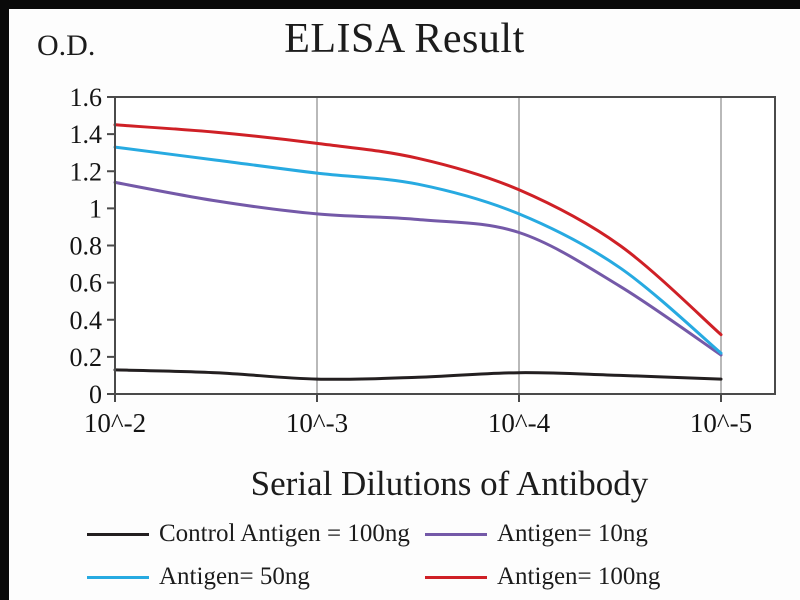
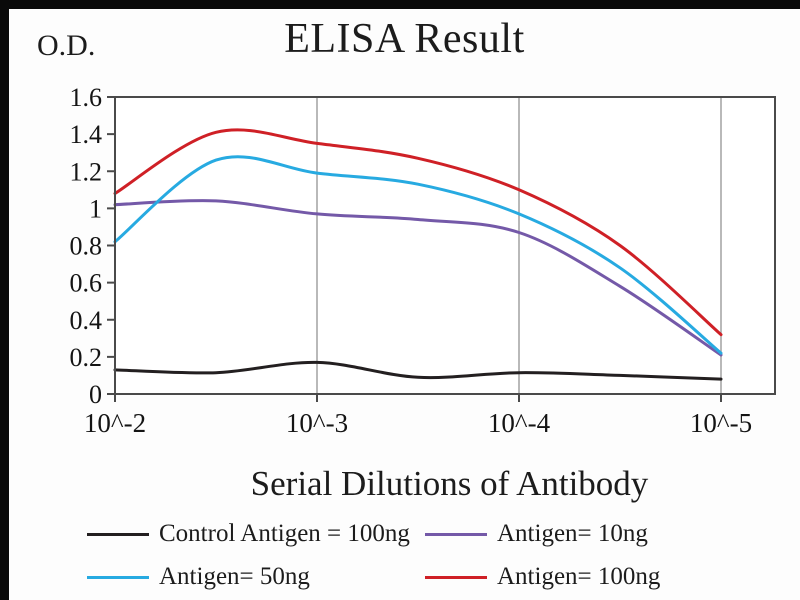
Antigen= 10ng/0: 1.14 -> 1.02
Antigen= 50ng/0: 1.33 -> 0.82
Antigen= 100ng/0: 1.45 -> 1.08
Control Antigen = 100ng/1: 0.08 -> 0.17
